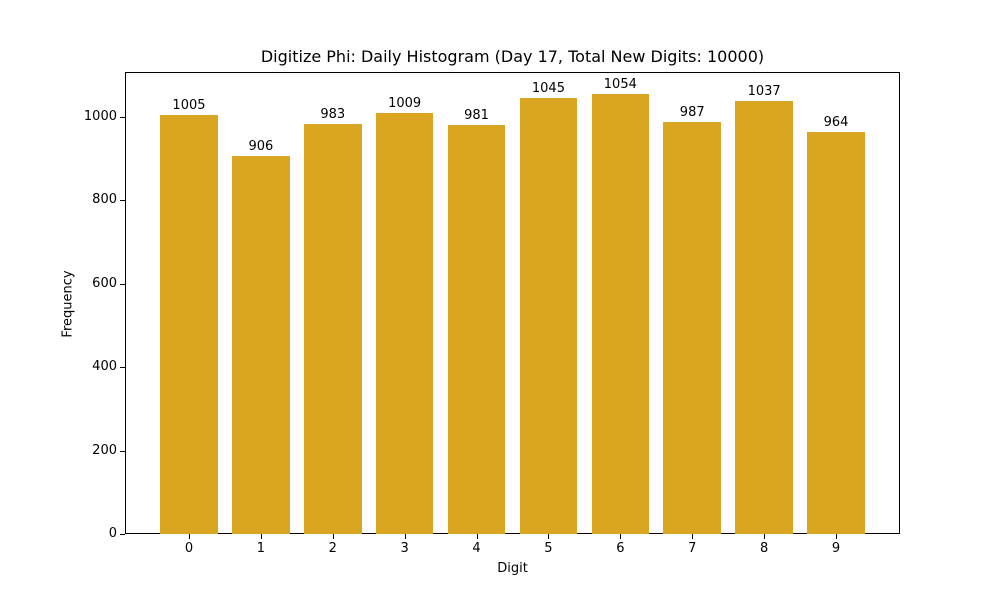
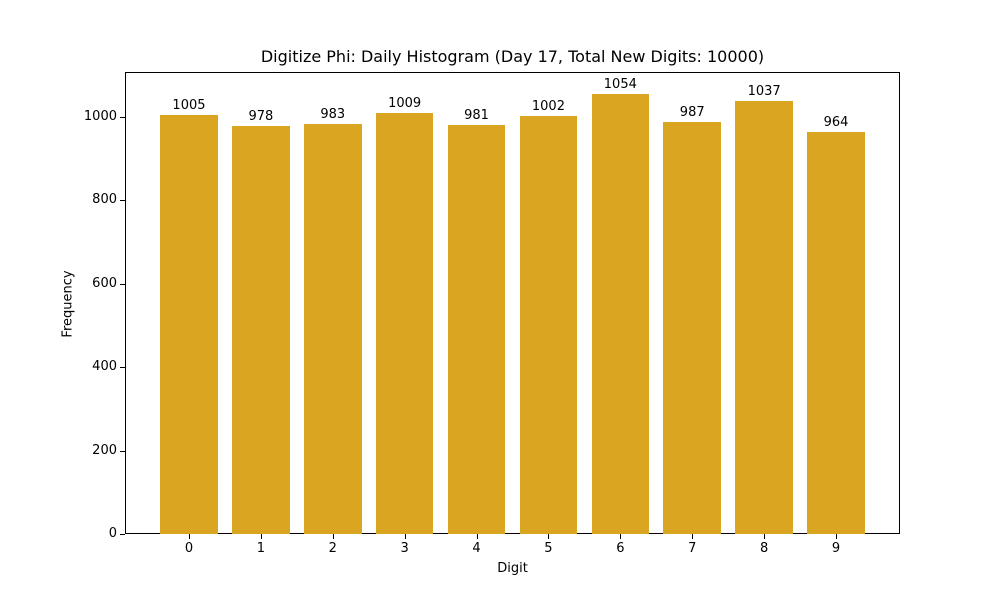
1: 906 -> 978
5: 1045 -> 1002
